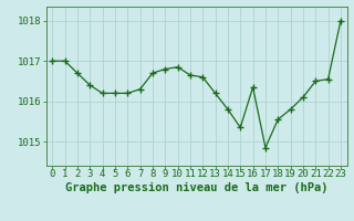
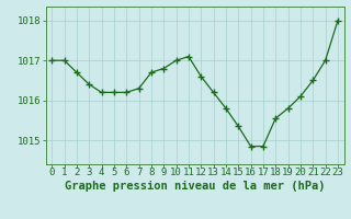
10: 1016.85 -> 1017.00
11: 1016.65 -> 1017.10
16: 1016.35 -> 1014.85
22: 1016.55 -> 1017.00
